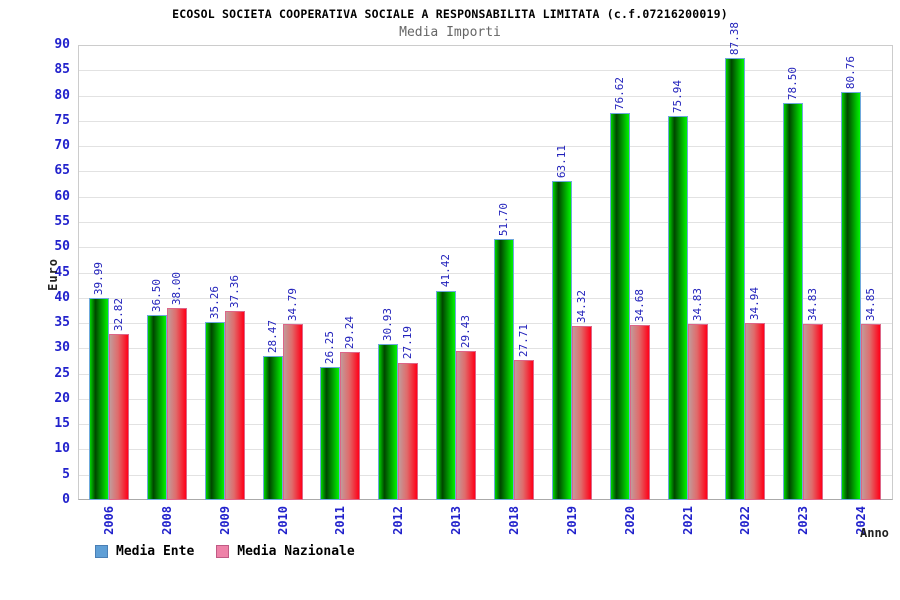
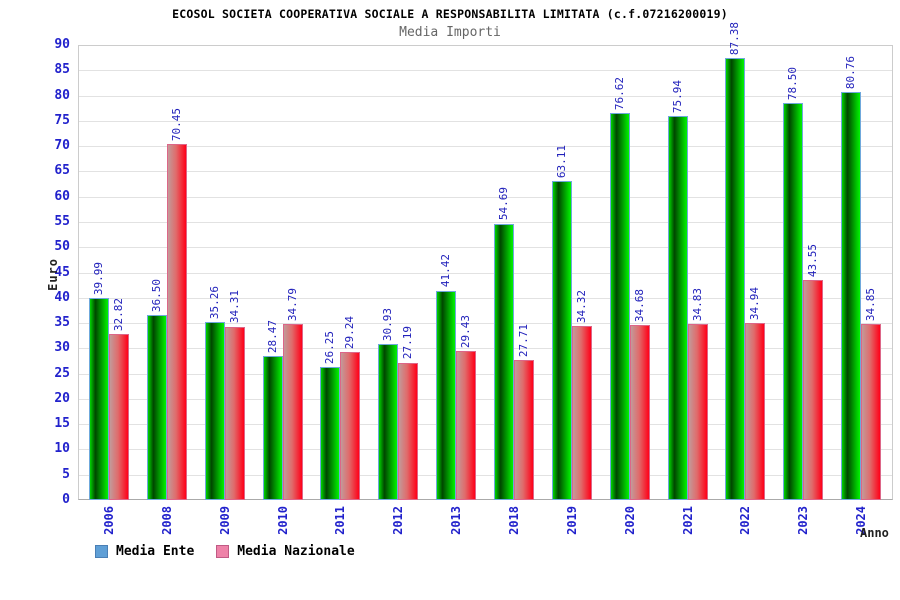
Media Nazionale/2008: 38.00 -> 70.45
Media Nazionale/2009: 37.36 -> 34.31
Media Ente/2018: 51.70 -> 54.69
Media Nazionale/2023: 34.83 -> 43.55
